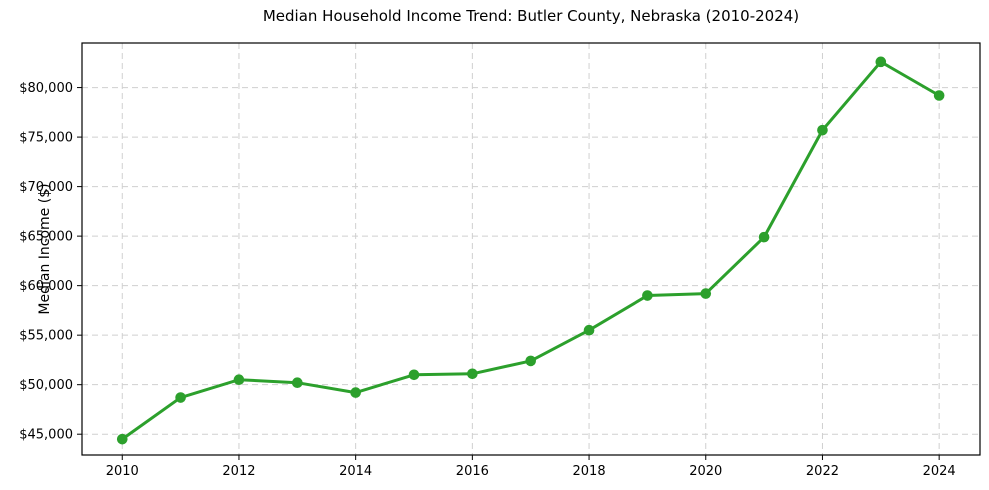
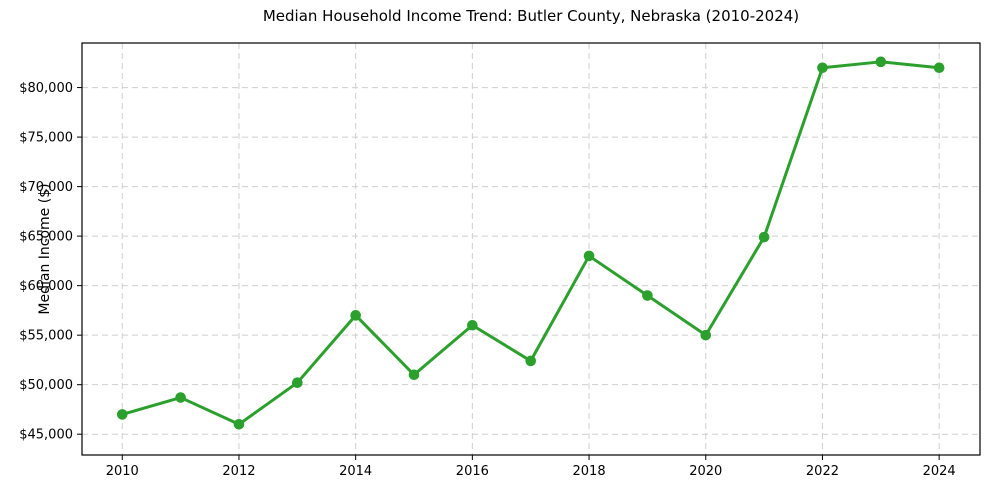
2010: $44000 -> $47000
2012: $50000 -> $46000
2014: $49000 -> $57000
2016: $51000 -> $56000
2018: $56000 -> $63000
2020: $59000 -> $55000
2022: $76000 -> $82000
2024: $79000 -> $82000
